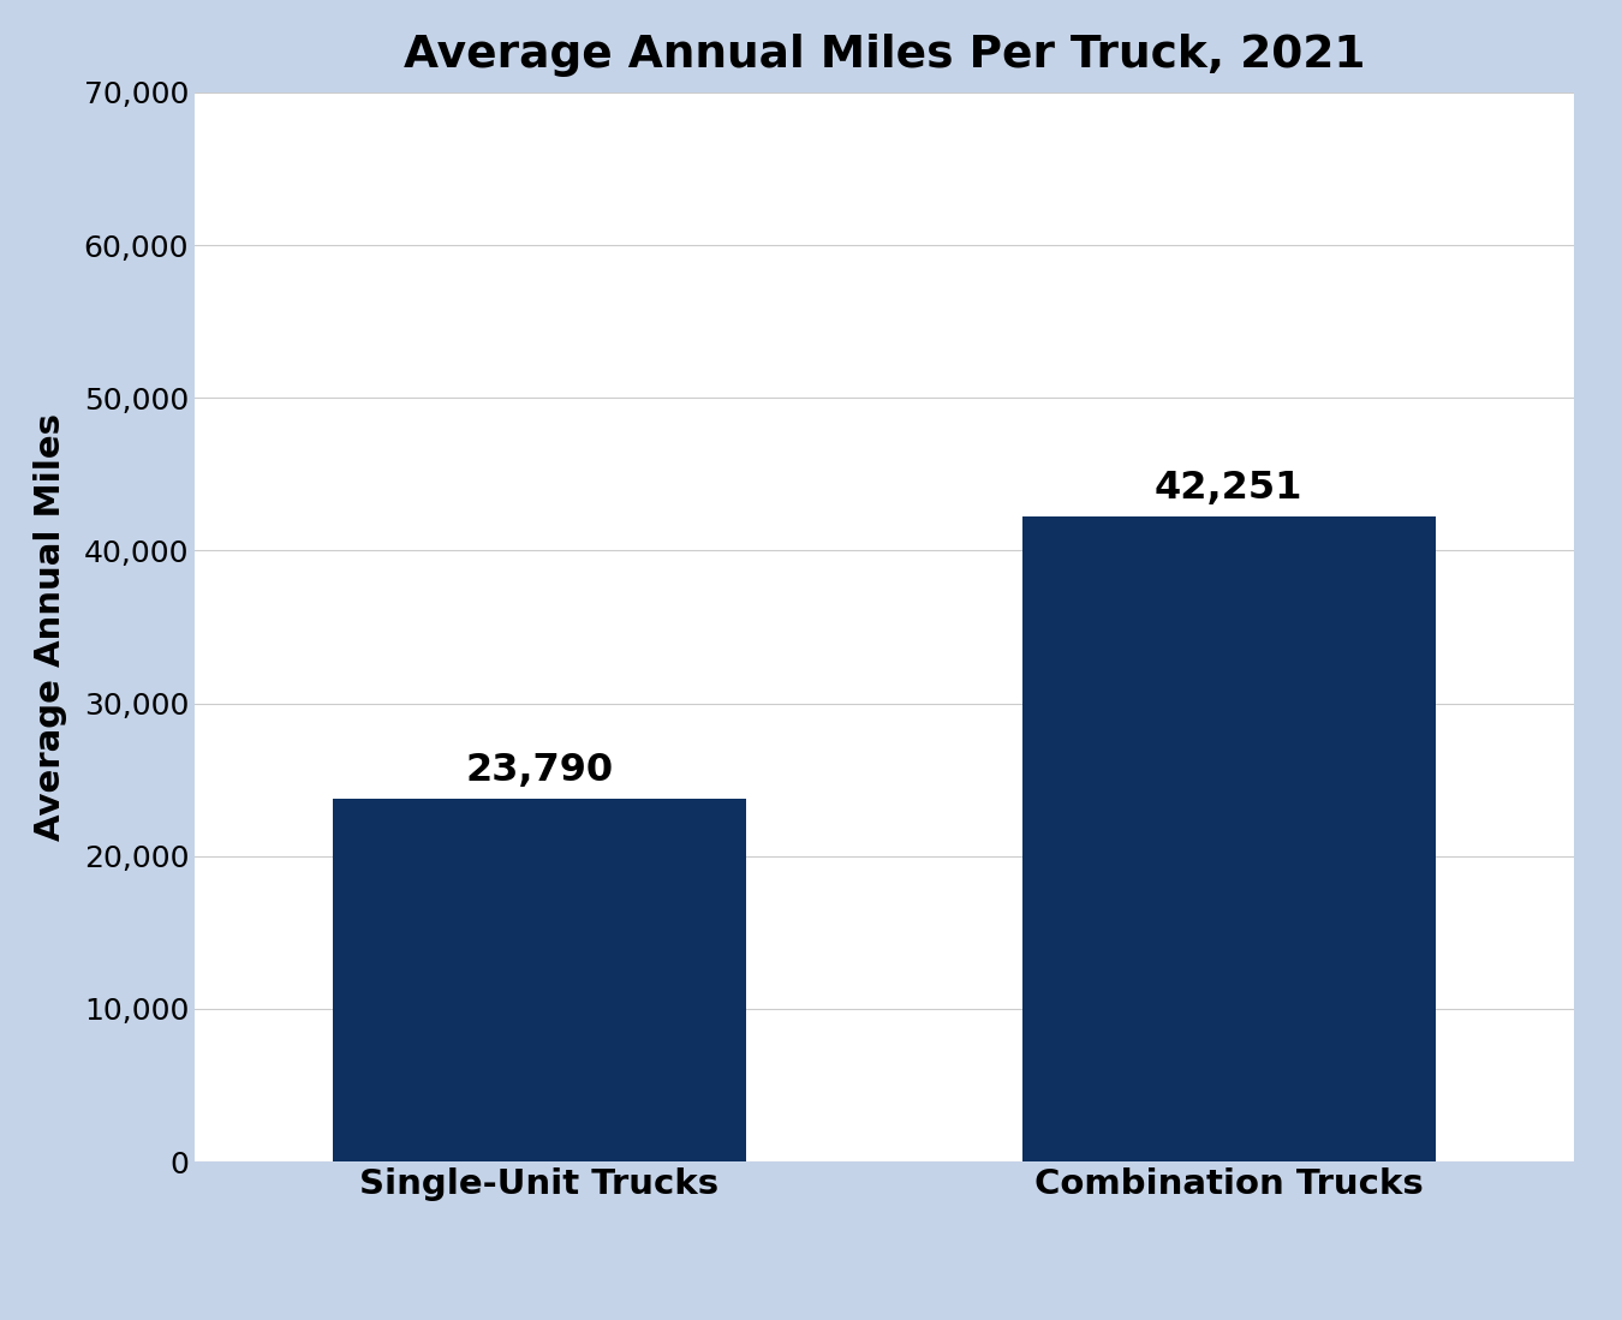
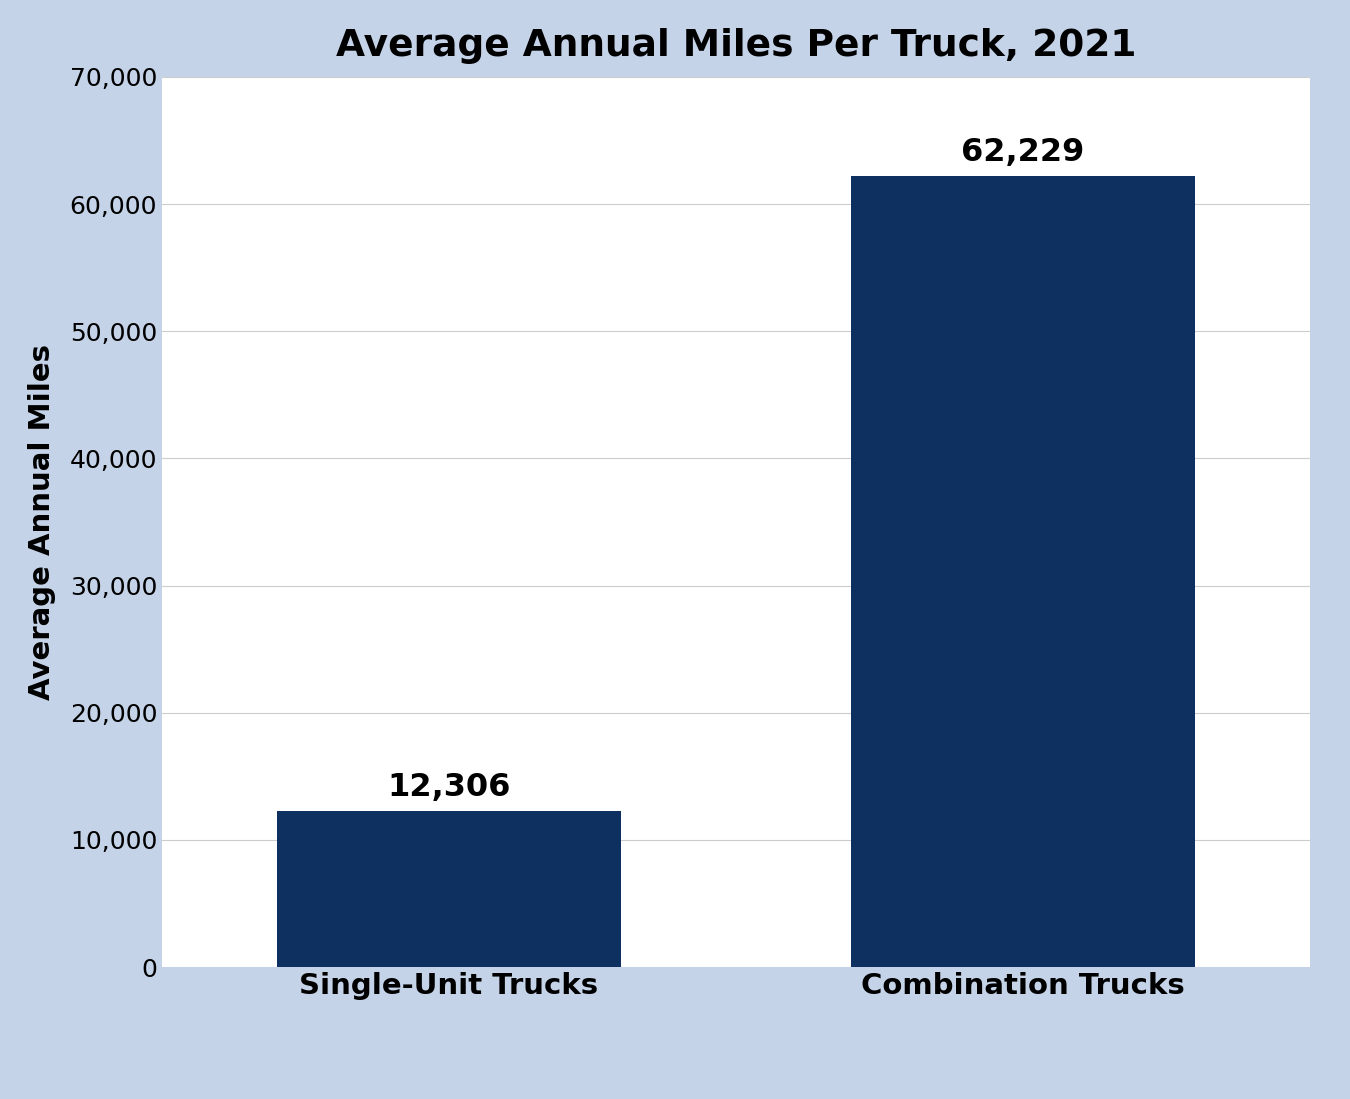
Single-Unit Trucks: 23,790 -> 12,306
Combination Trucks: 42,251 -> 62,229
